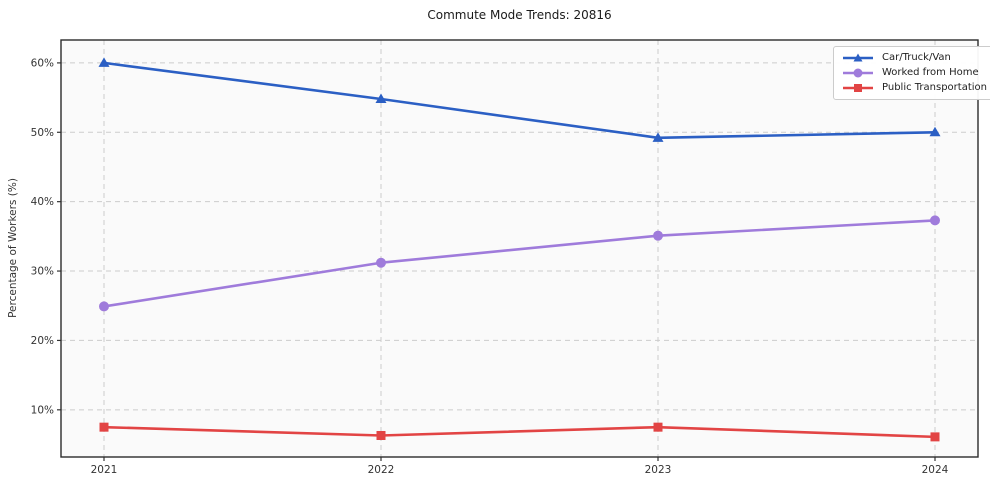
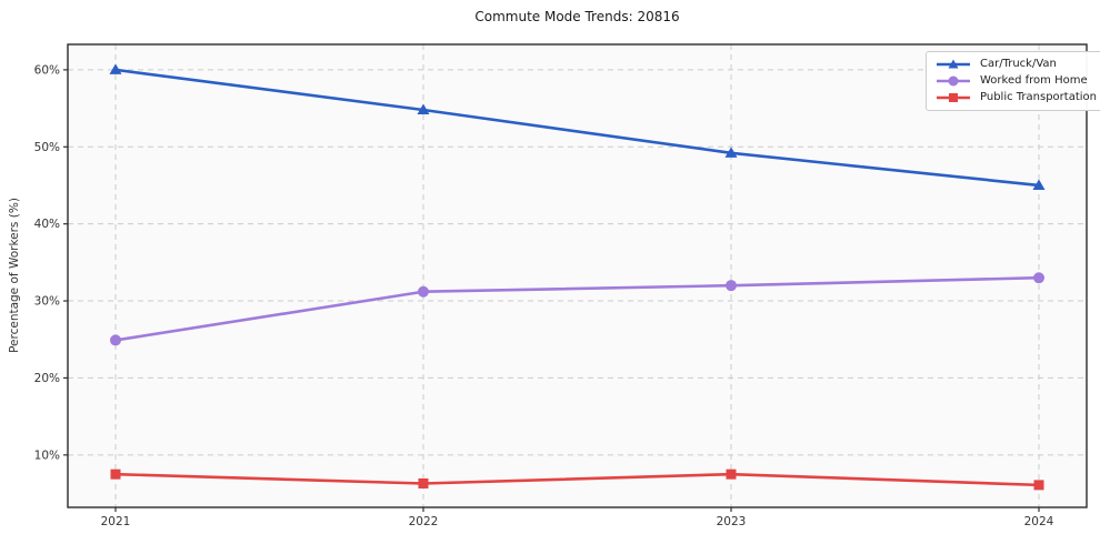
Worked from Home/2023: 35% -> 32%
Car/Truck/Van/2024: 50% -> 45%
Worked from Home/2024: 37% -> 33%
